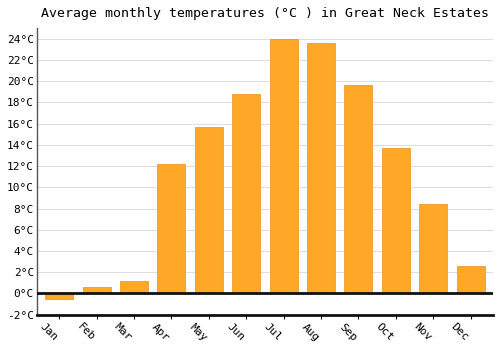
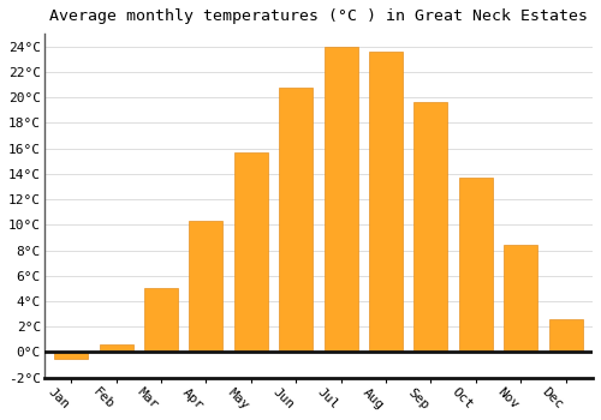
Mar: 1.2°C -> 5.0°C
Apr: 12.2°C -> 10.3°C
Jun: 18.8°C -> 20.8°C
